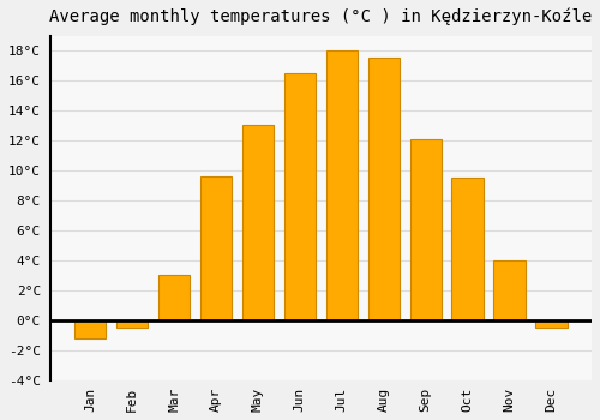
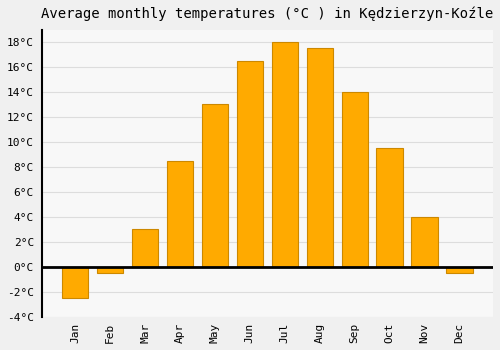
Jan: -1.2°C -> -2.5°C
Apr: 9.6°C -> 8.5°C
Sep: 12.1°C -> 14.0°C
